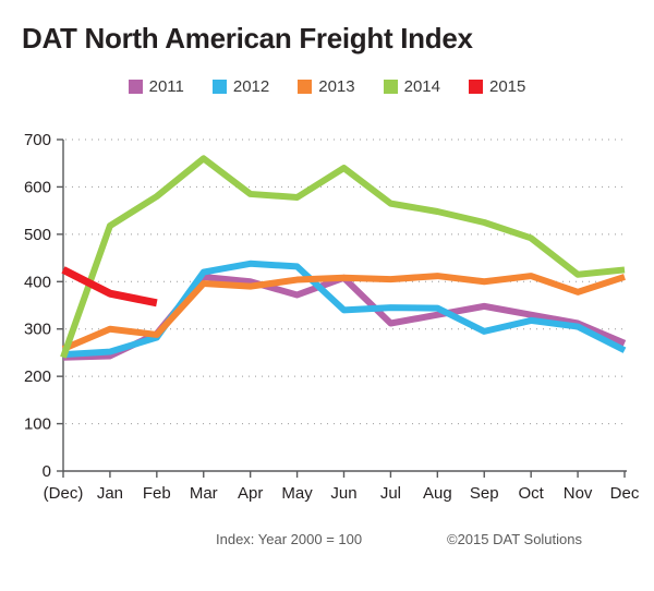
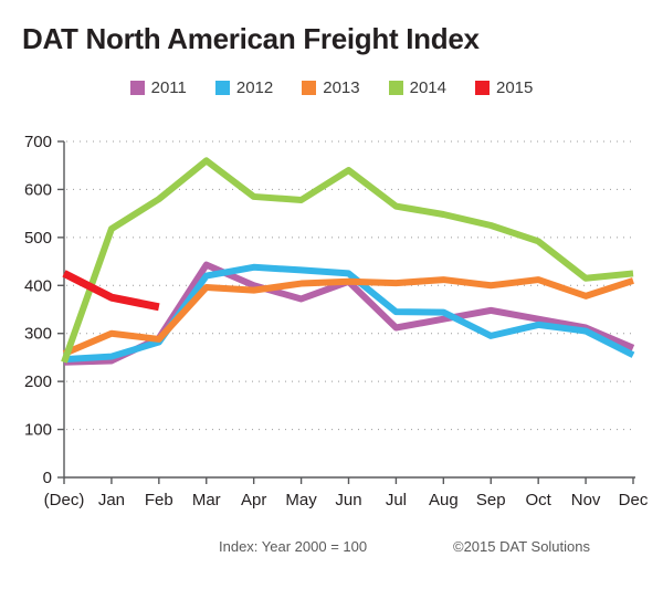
2011/Mar: 410 -> 440
2012/Jun: 340 -> 420
